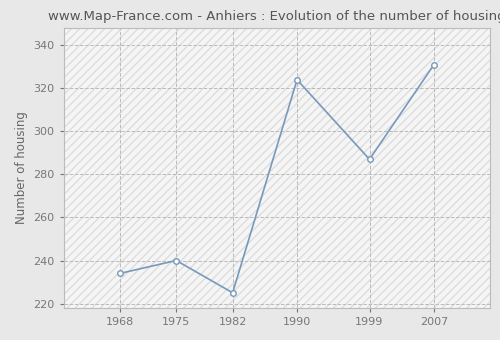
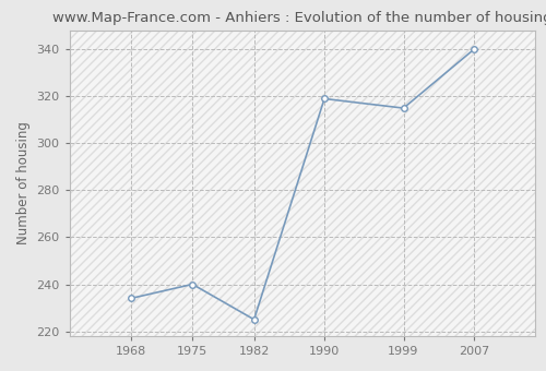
1990: 324 -> 319
1999: 287 -> 315
2007: 331 -> 340
